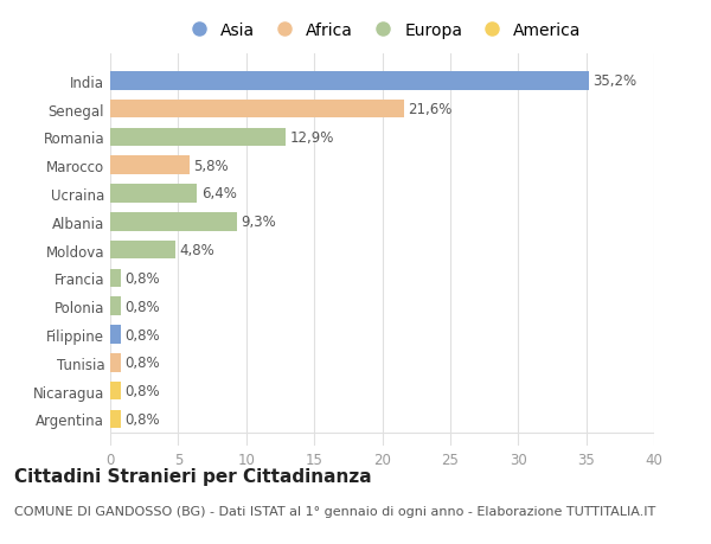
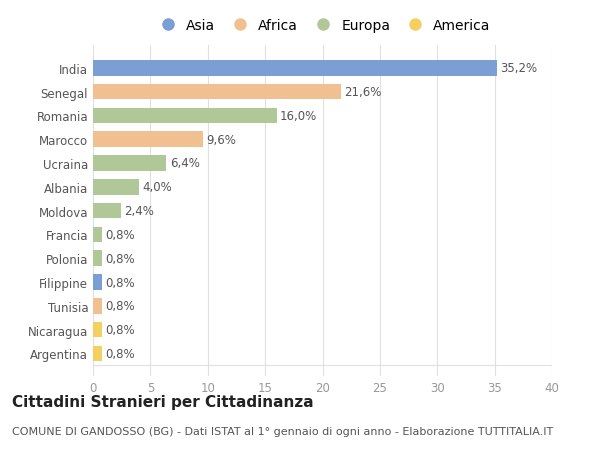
Romania: 12,9% -> 16,0%
Marocco: 5,8% -> 9,6%
Albania: 9,3% -> 4,0%
Moldova: 4,8% -> 2,4%
